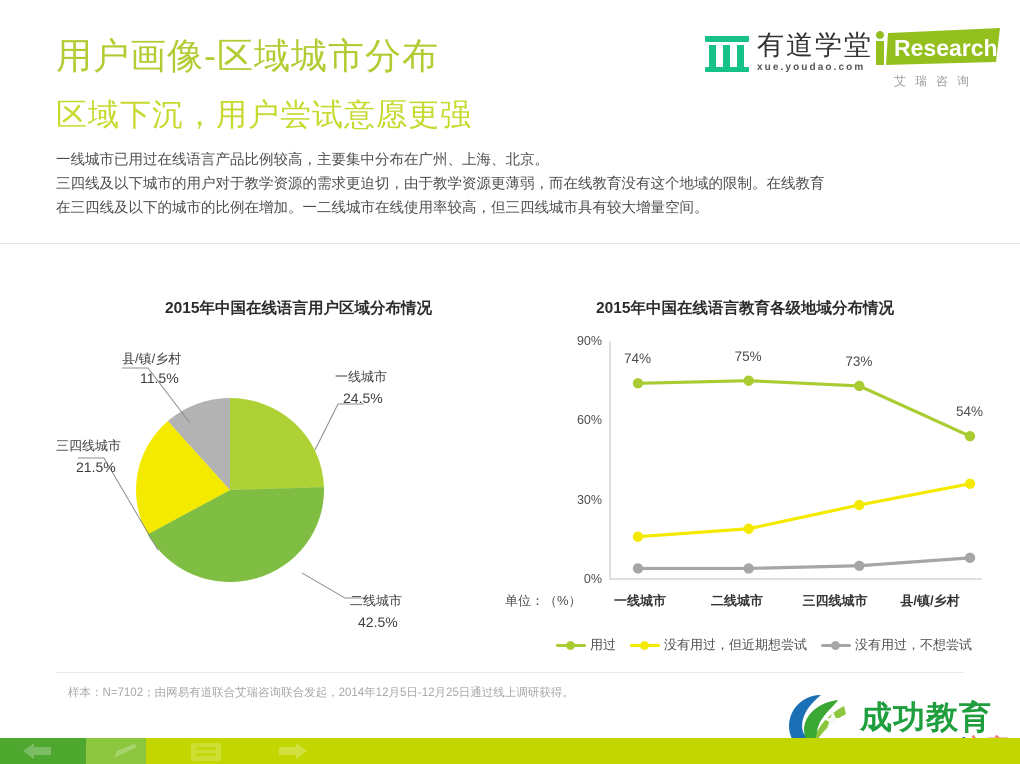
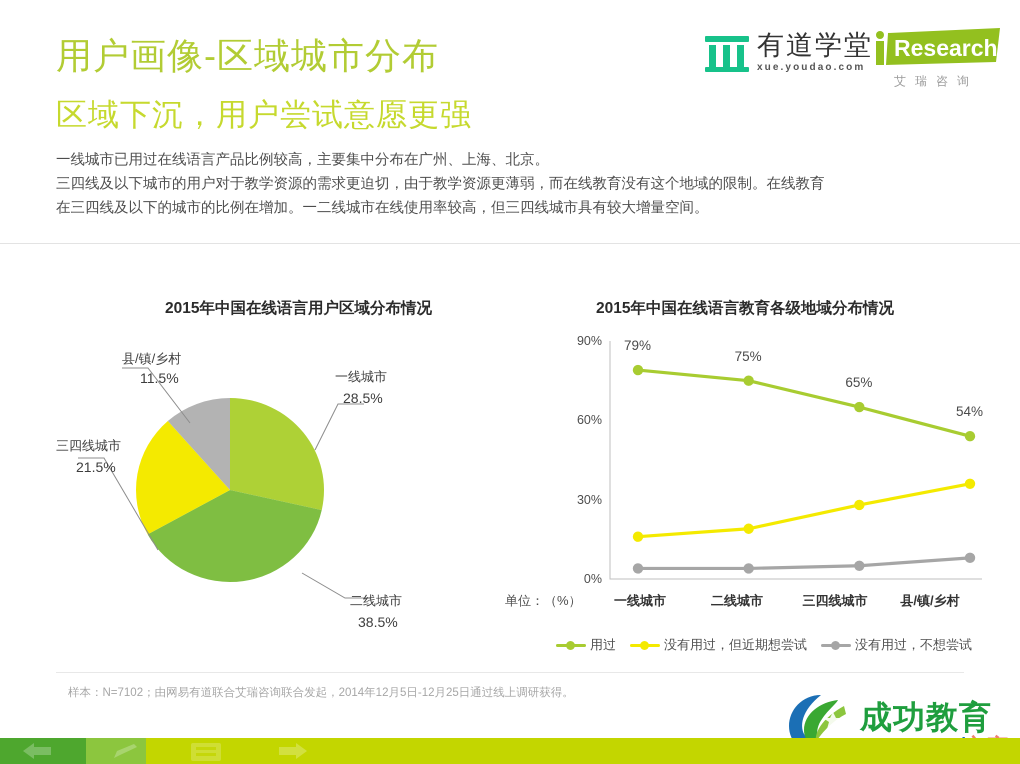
2015年中国在线语言用户区域分布情况/一线城市: 24.5% -> 28.5%
2015年中国在线语言用户区域分布情况/二线城市: 42.5% -> 38.5%
2015年中国在线语言教育各级地域分布情况/用过/一线城市: 74% -> 79%
2015年中国在线语言教育各级地域分布情况/用过/三四线城市: 73% -> 65%
